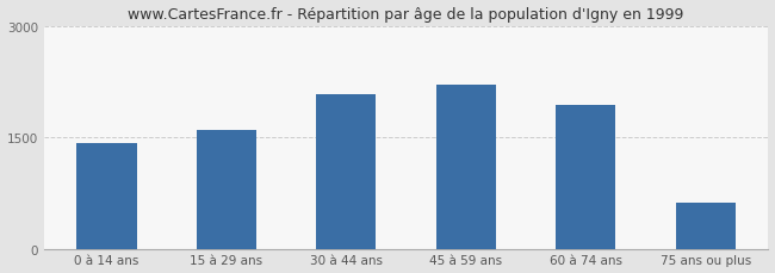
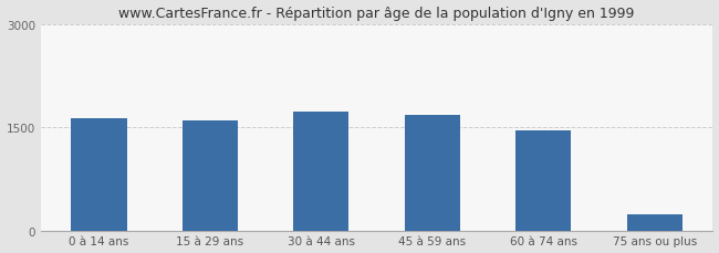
0 à 14 ans: 1420 -> 1630
30 à 44 ans: 2080 -> 1720
45 à 59 ans: 2200 -> 1670
60 à 74 ans: 1940 -> 1450
75 ans ou plus: 620 -> 230
